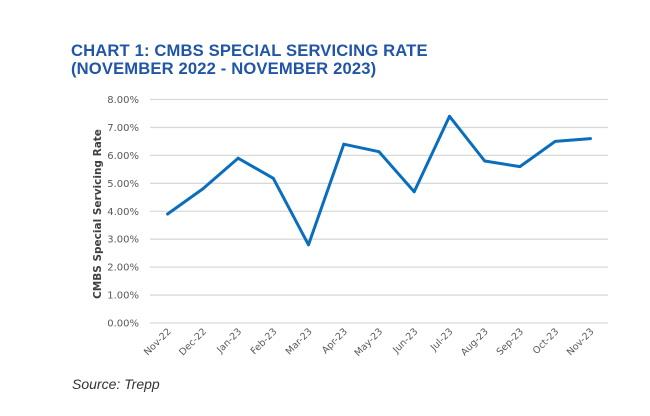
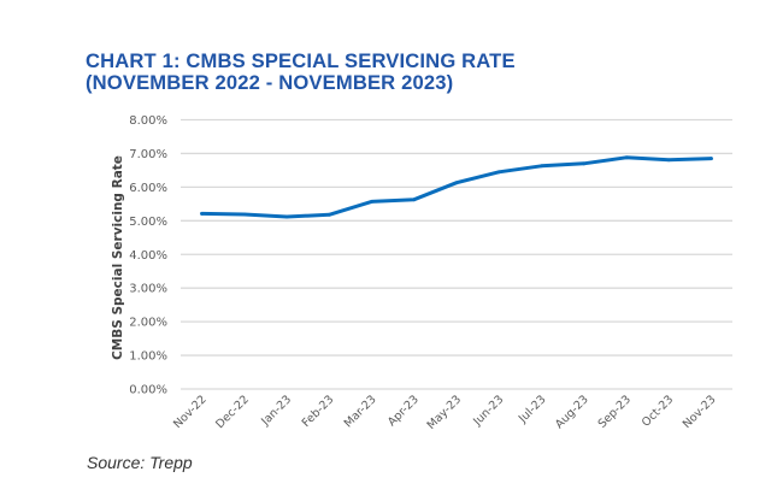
Nov-22: 3.9% -> 5.2%
Dec-22: 4.8% -> 5.2%
Jan-23: 5.9% -> 5.1%
Mar-23: 2.8% -> 5.6%
Apr-23: 6.4% -> 5.6%
Jun-23: 4.7% -> 6.5%
Jul-23: 7.4% -> 6.6%
Aug-23: 5.8% -> 6.7%
Sep-23: 5.6% -> 6.9%
Oct-23: 6.5% -> 6.8%
Nov-23: 6.6% -> 6.8%
